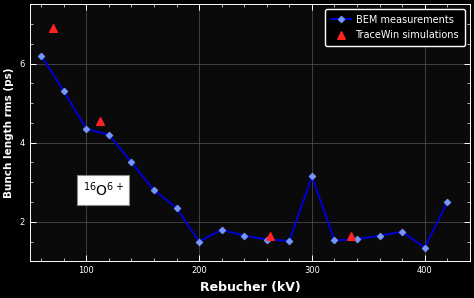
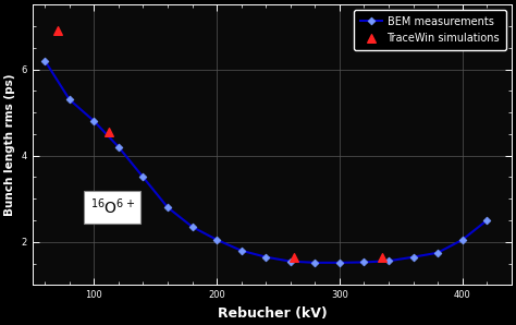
BEM measurements/100: 4.35 -> 4.80
BEM measurements/200: 1.50 -> 2.05
BEM measurements/300: 3.15 -> 1.52
BEM measurements/400: 1.35 -> 2.05
